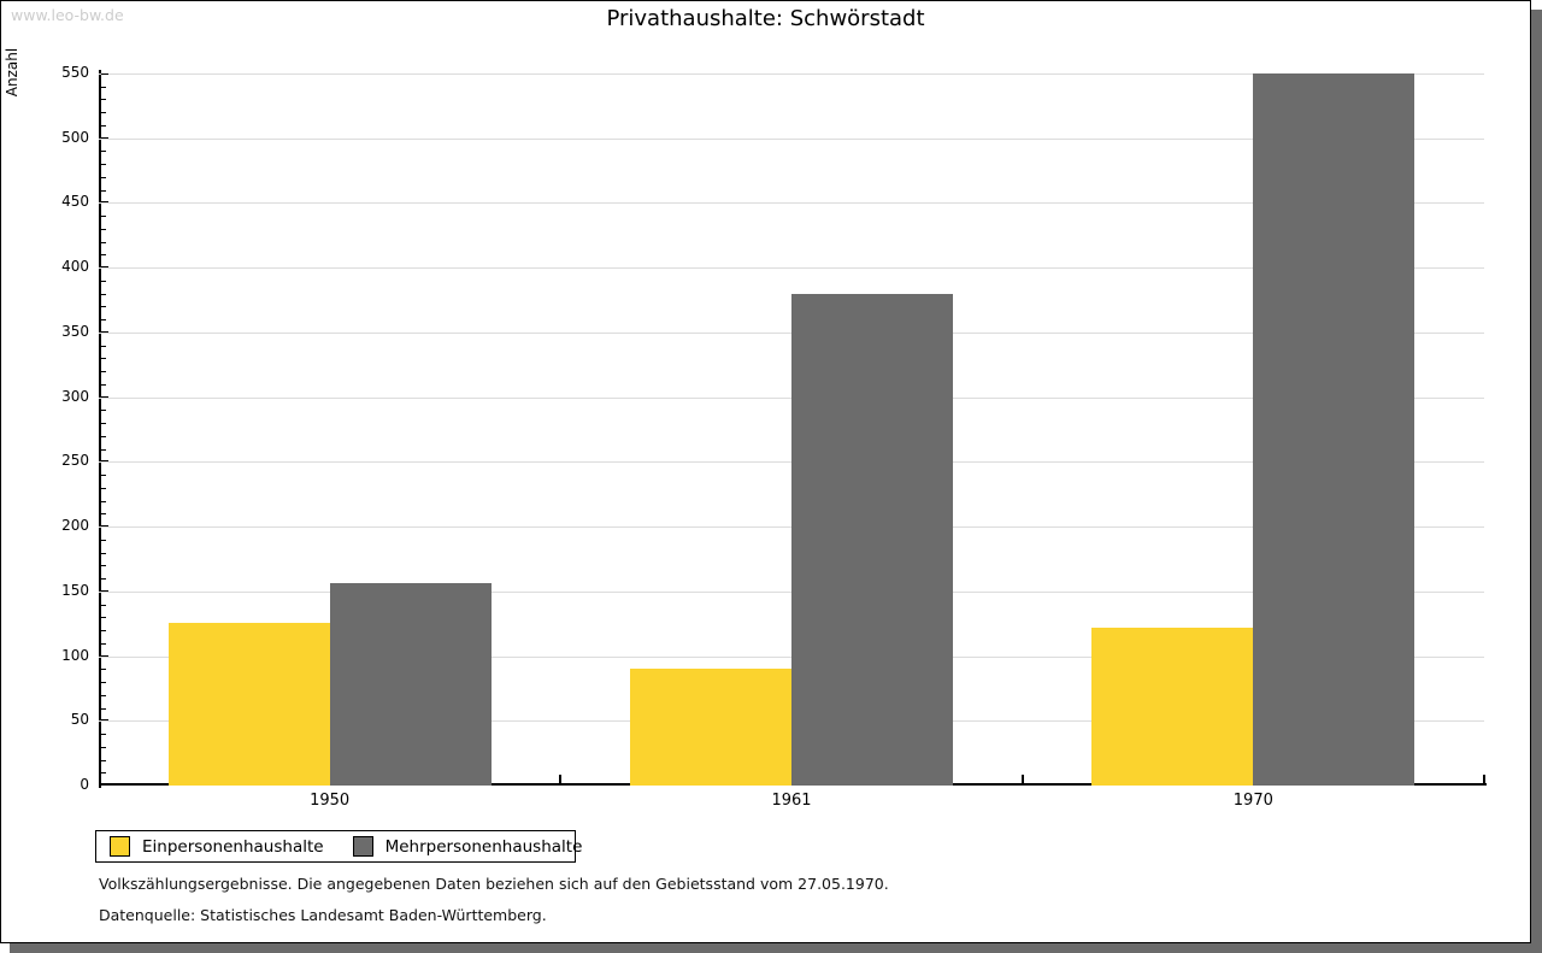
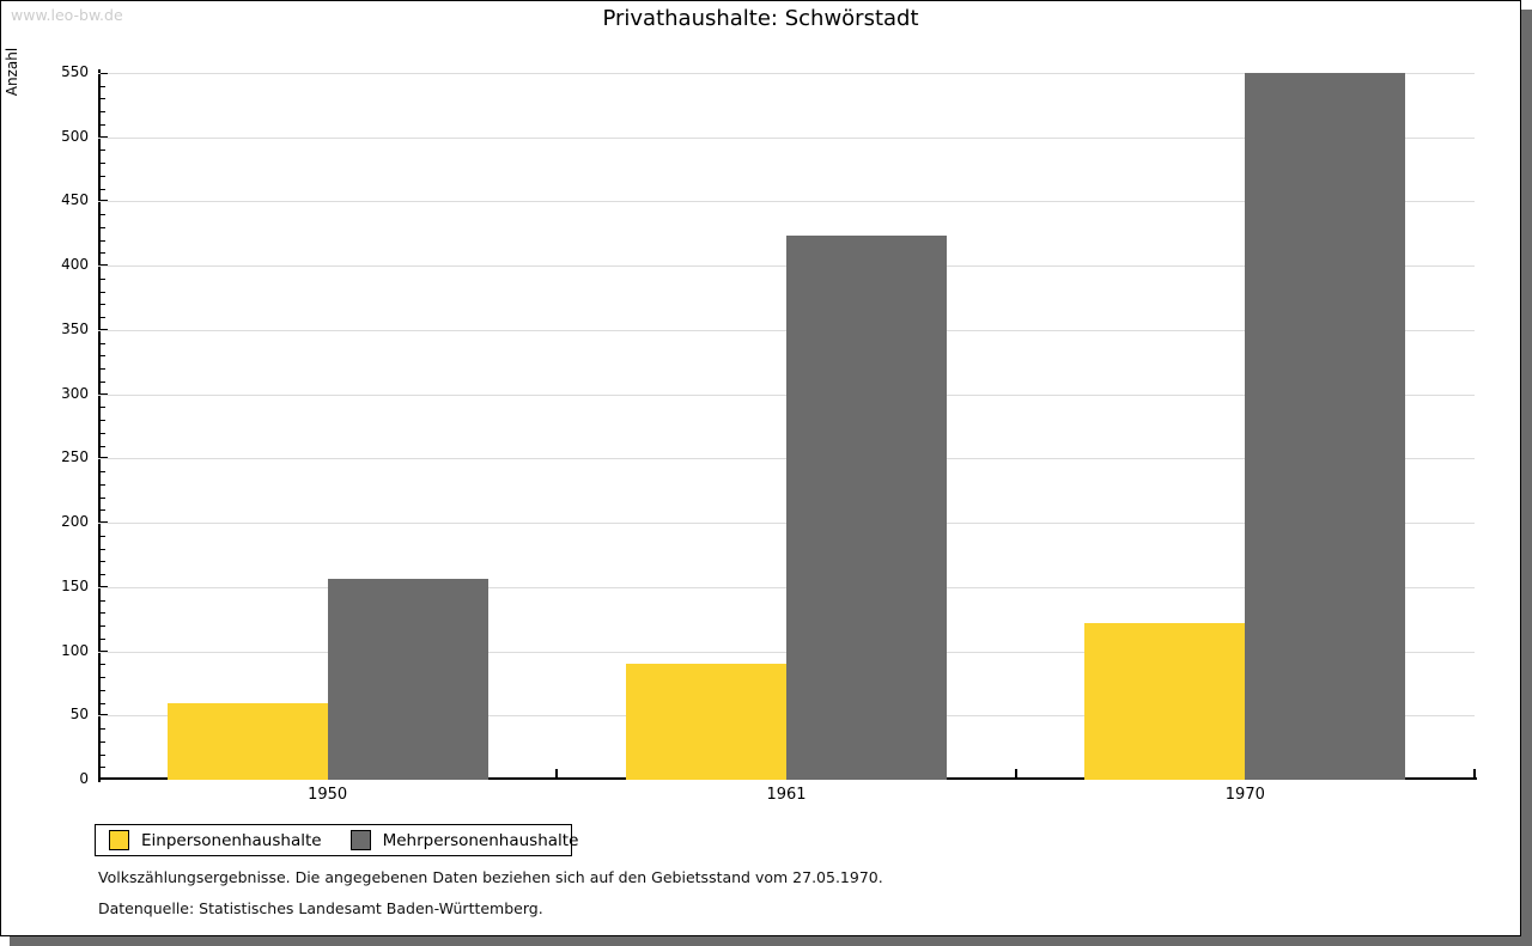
Einpersonenhaushalte/1950: 126 -> 60
Mehrpersonenhaushalte/1961: 380 -> 423
